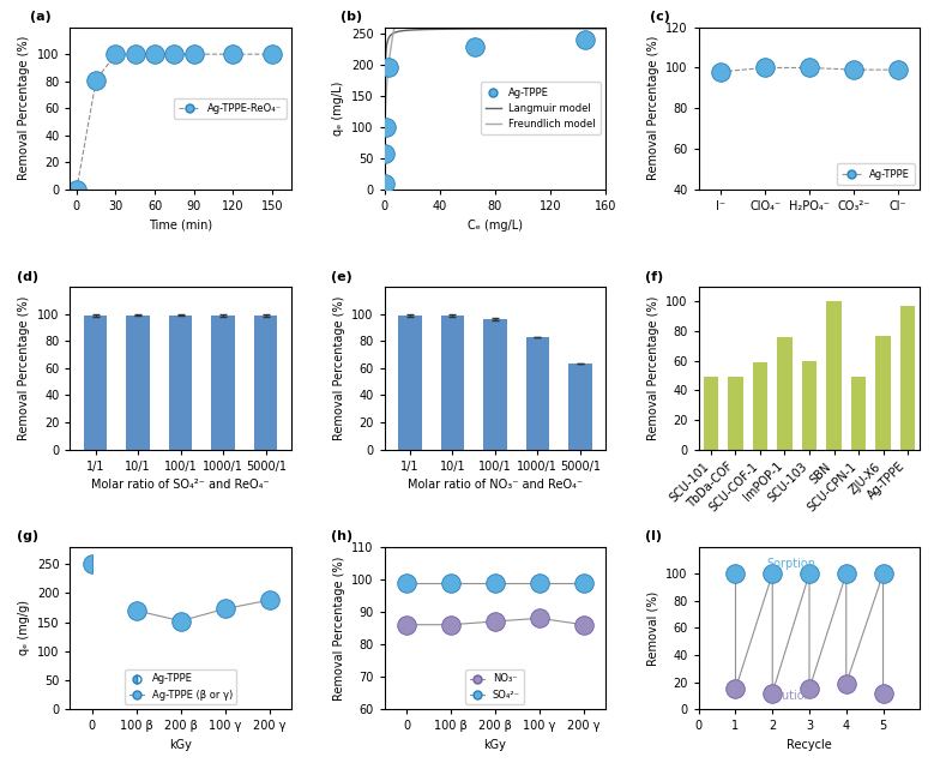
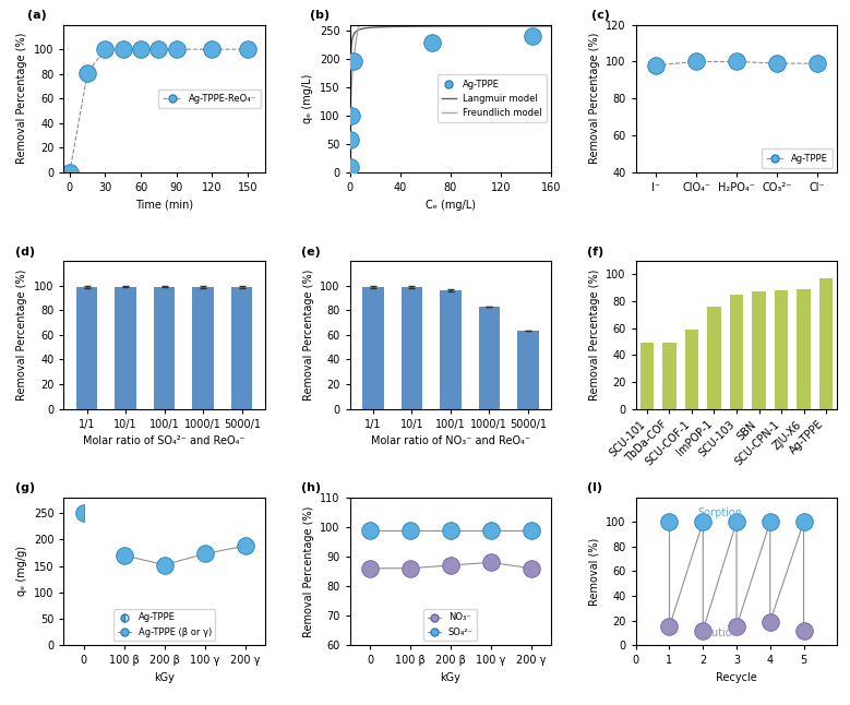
SCU-103: 60 -> 85
SBN: 100 -> 87
SCU-CPN-1: 49 -> 88
ZJU-X6: 77 -> 89
